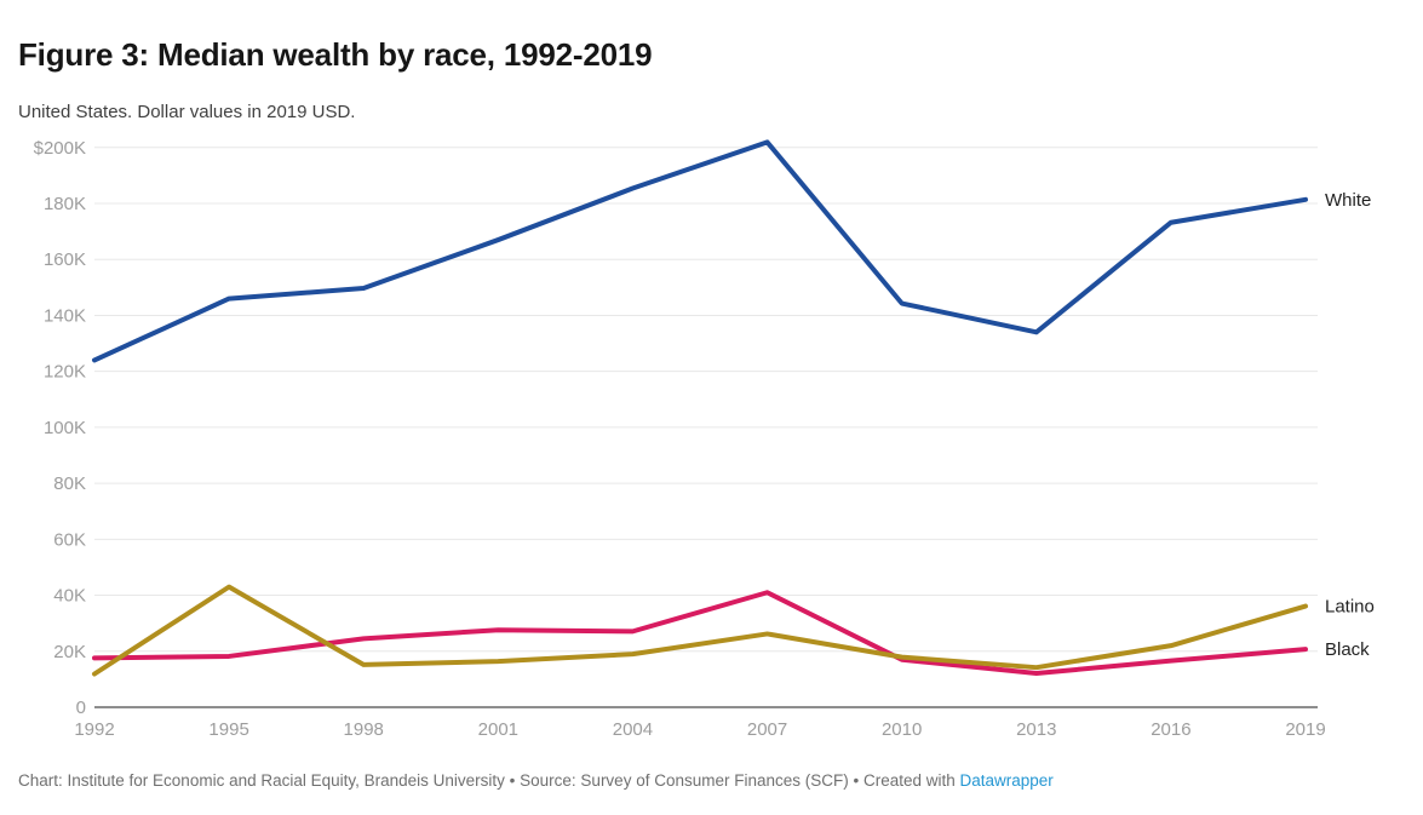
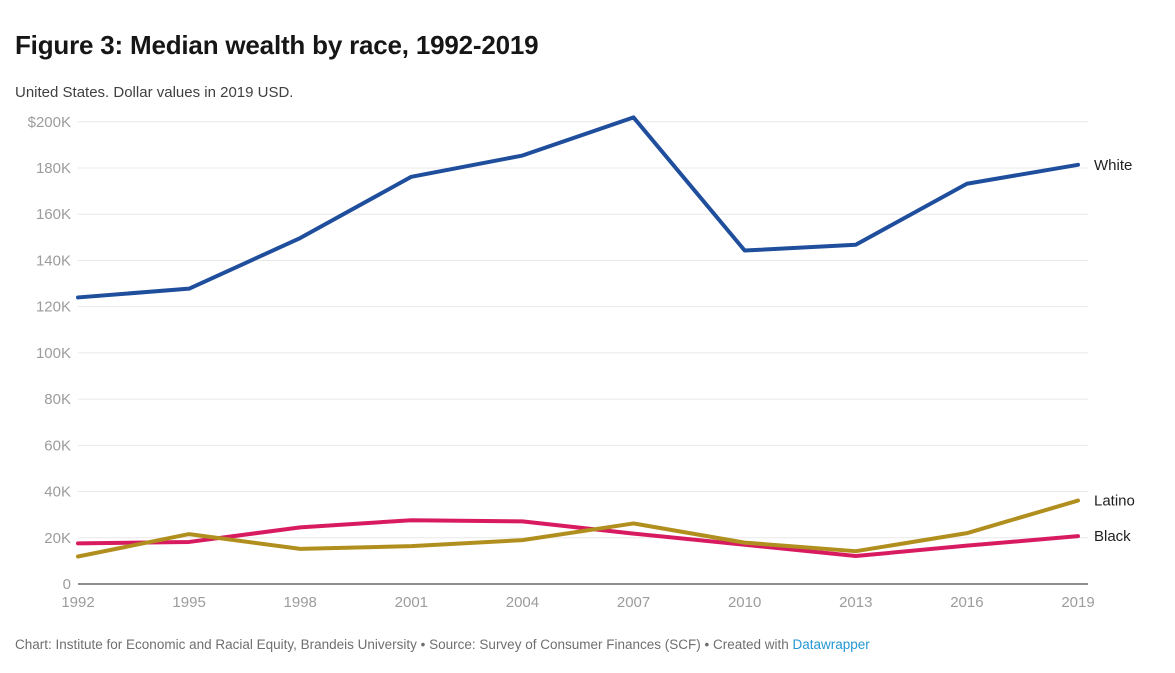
White/1995: $146K -> $128K
Latino/1995: $43K -> $22K
White/2001: $167K -> $176K
Black/2007: $41K -> $22K
White/2013: $134K -> $147K
